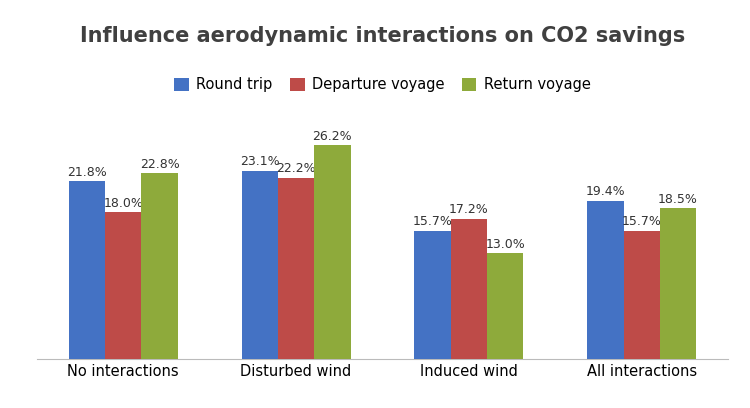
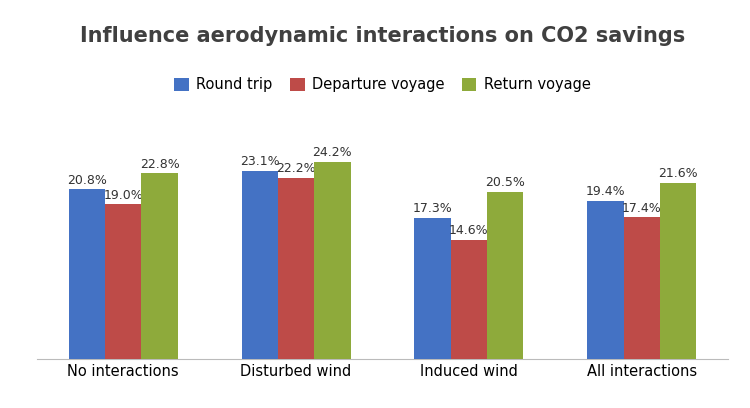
Round trip/No interactions: 21.8% -> 20.8%
Departure voyage/No interactions: 18.0% -> 19.0%
Return voyage/Disturbed wind: 26.2% -> 24.2%
Round trip/Induced wind: 15.7% -> 17.3%
Departure voyage/Induced wind: 17.2% -> 14.6%
Return voyage/Induced wind: 13.0% -> 20.5%
Departure voyage/All interactions: 15.7% -> 17.4%
Return voyage/All interactions: 18.5% -> 21.6%
